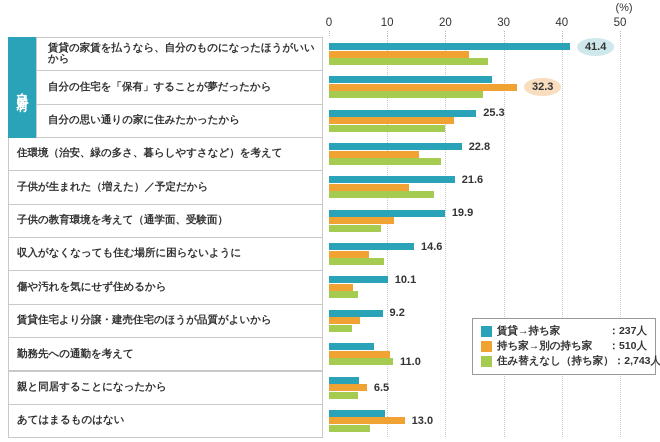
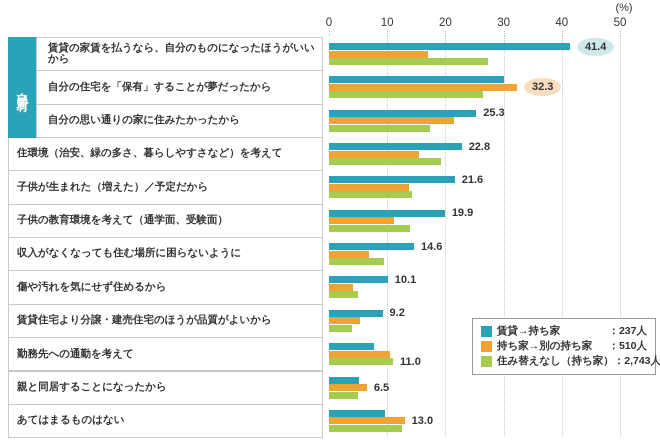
持ち家→別の持ち家/賃貸の家賃を払うなら、自分のものになったほうがいいから: 24 -> 17
賃貸→持ち家/自分の住宅を「保有」することが夢だったから: 28 -> 30
住み替えなし（持ち家）/自分の思い通りの家に住みたかったから: 20 -> 17
住み替えなし（持ち家）/子供が生まれた（増えた）／予定だから: 18 -> 14
住み替えなし（持ち家）/子供の教育環境を考えて（通学面、受験面）: 9 -> 14
住み替えなし（持ち家）/あてはまるものはない: 7 -> 13
